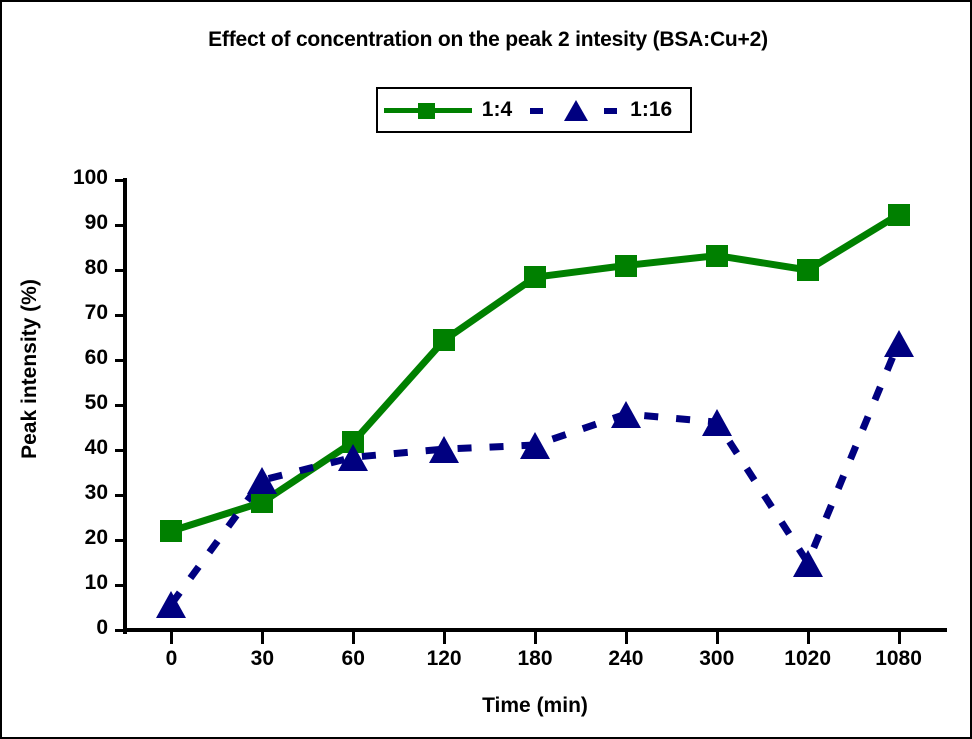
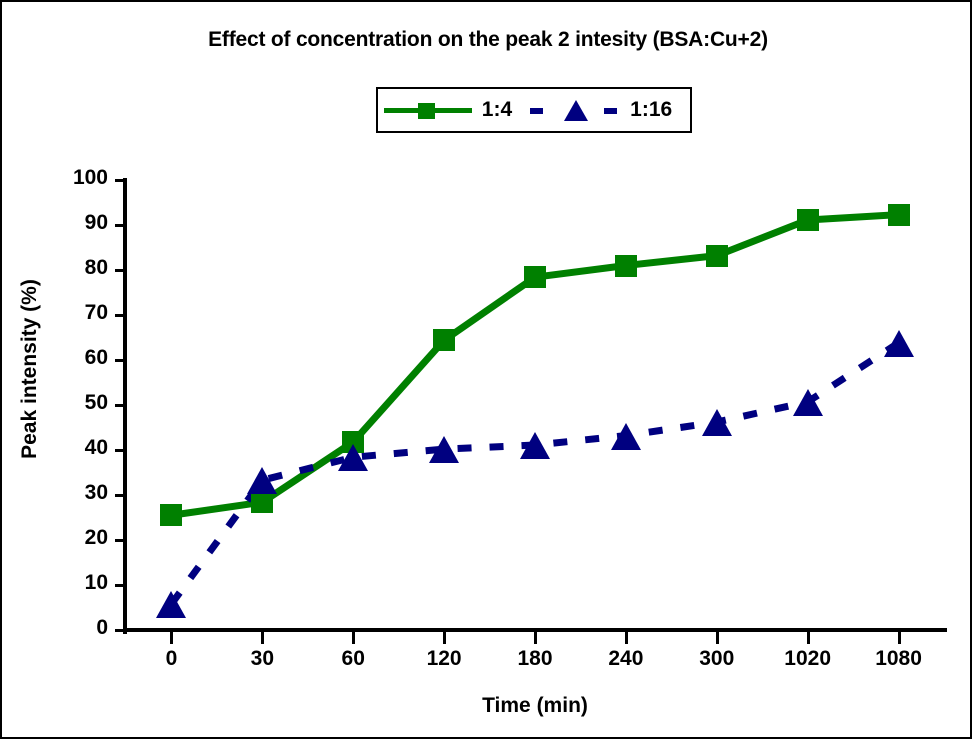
1:4/0: 22 -> 26
1:16/240: 48 -> 43
1:4/1020: 80 -> 91
1:16/1020: 15 -> 51
